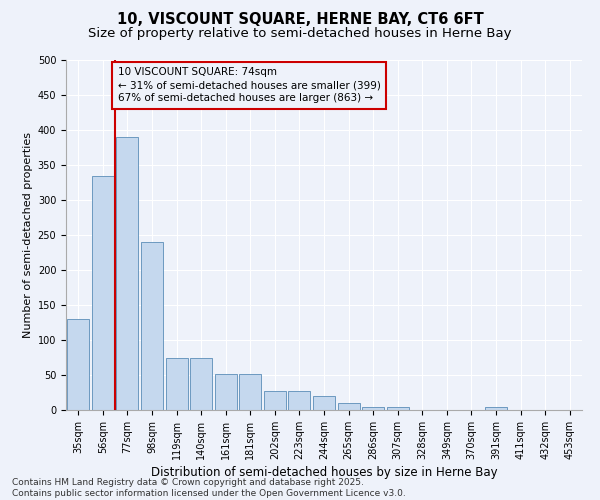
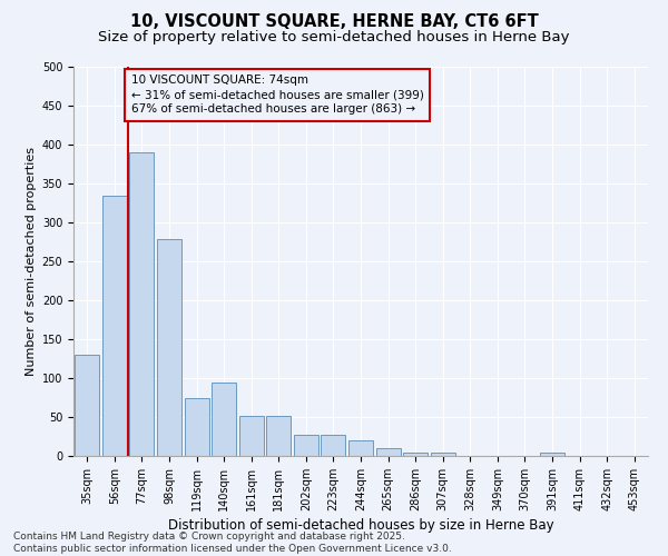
98sqm: 240 -> 278
140sqm: 75 -> 94
